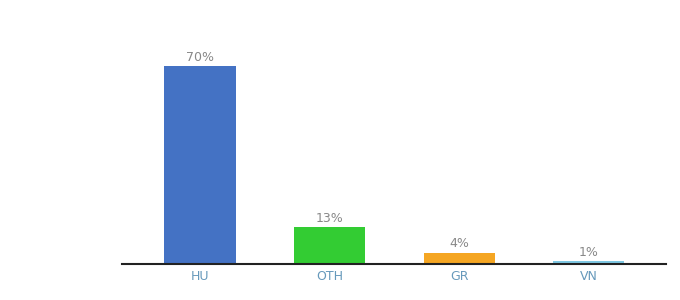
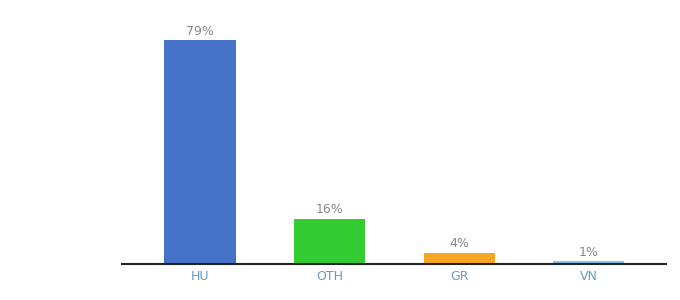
HU: 70% -> 79%
OTH: 13% -> 16%
